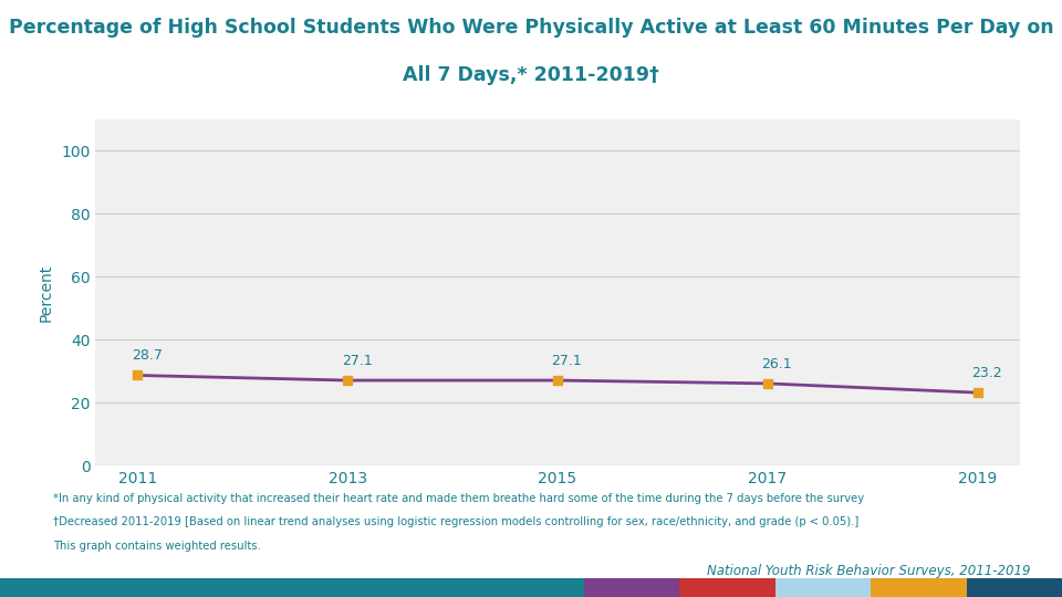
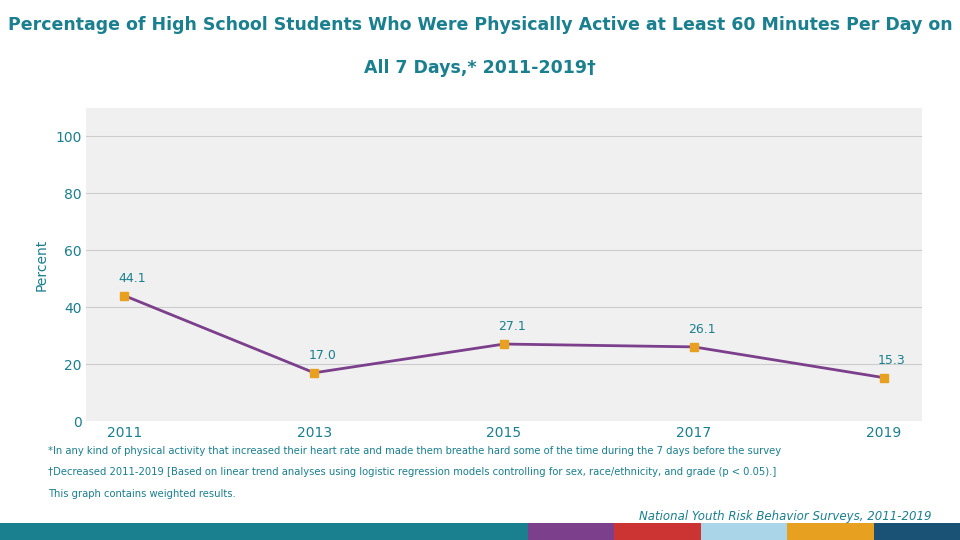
2011: 28.7 -> 44.1
2013: 27.1 -> 17.0
2019: 23.2 -> 15.3
